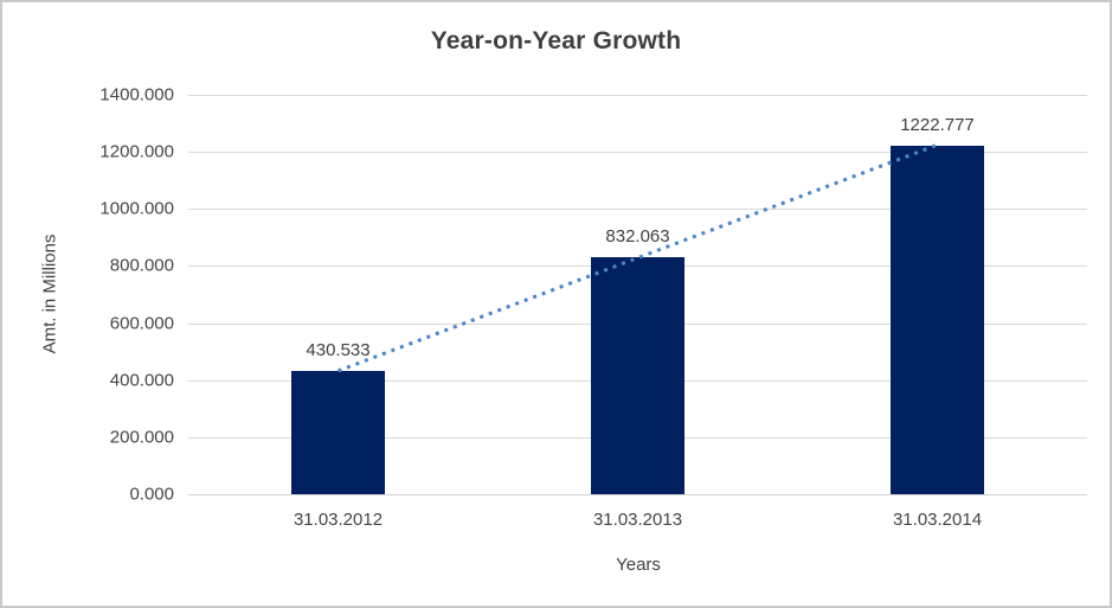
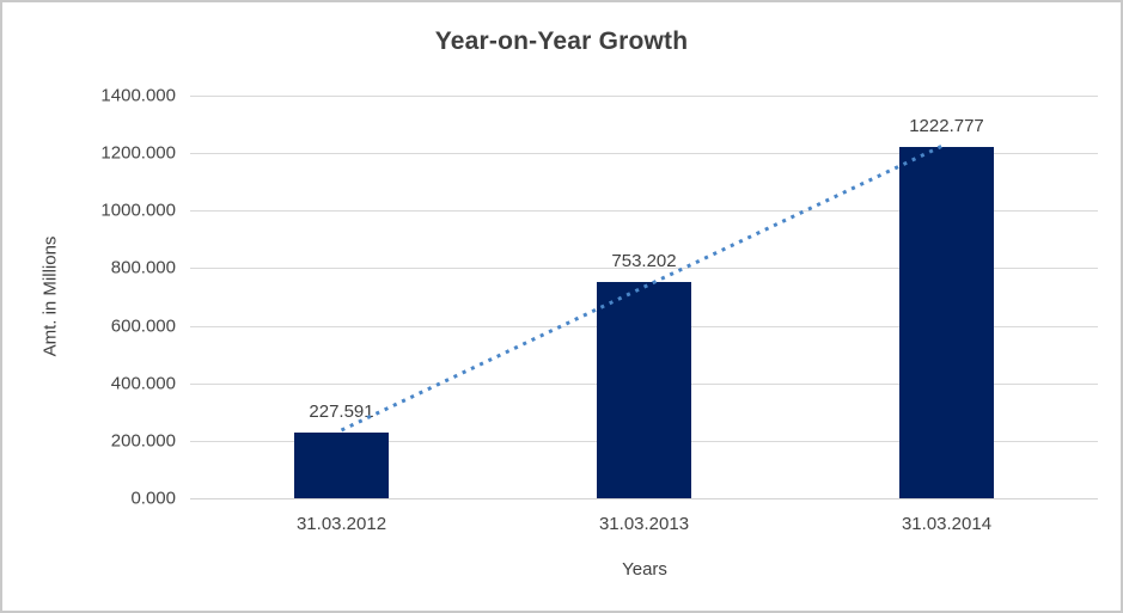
31.03.2012: 430.533 -> 227.591
31.03.2013: 832.063 -> 753.202
